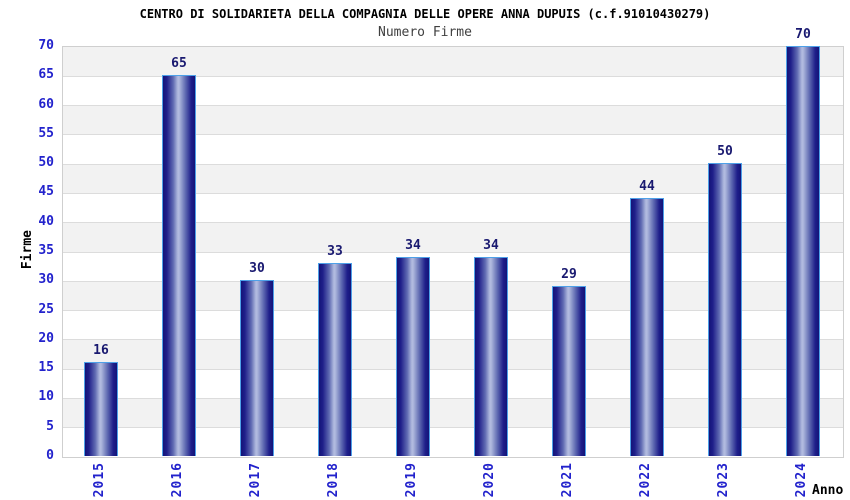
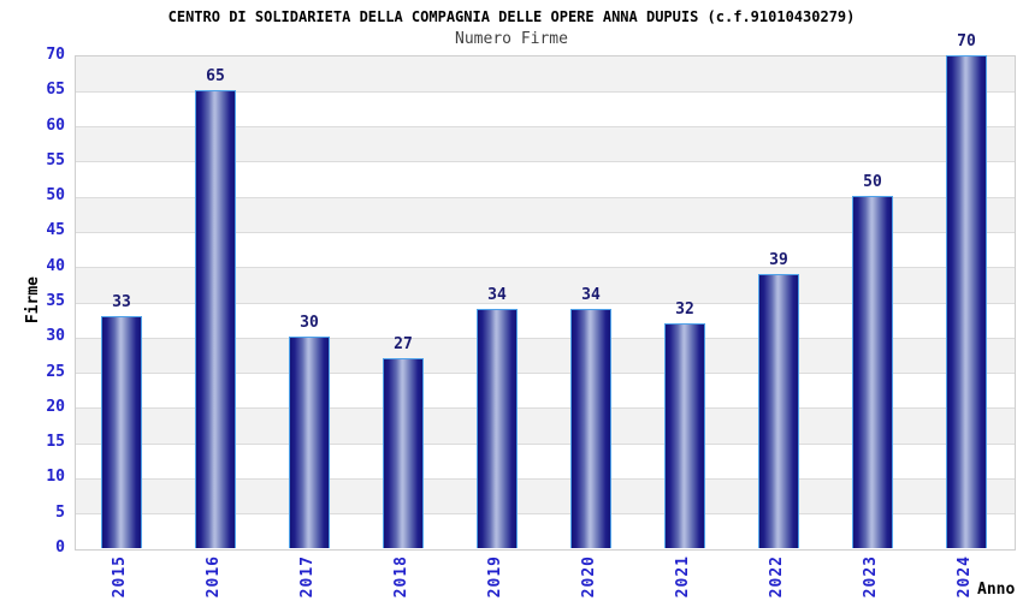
2015: 16 -> 33
2018: 33 -> 27
2021: 29 -> 32
2022: 44 -> 39
